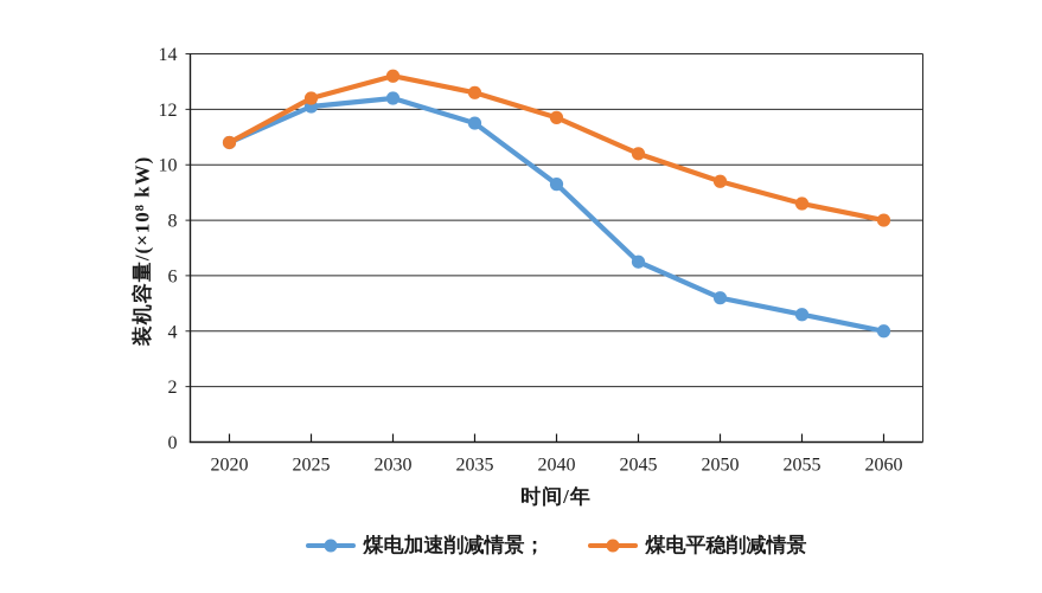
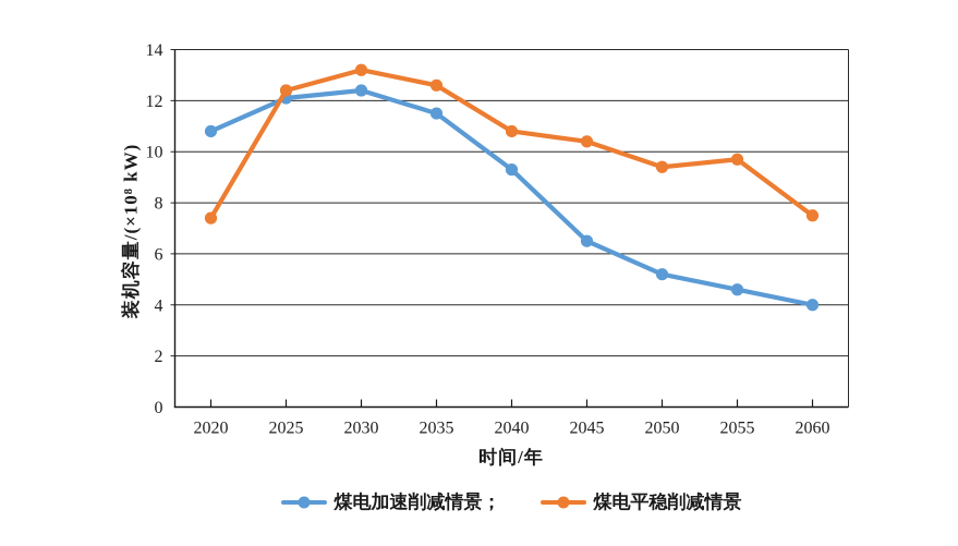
煤电平稳削减情景/2020: 10.8 -> 7.4
煤电平稳削减情景/2040: 11.7 -> 10.8
煤电平稳削减情景/2055: 8.6 -> 9.7
煤电平稳削减情景/2060: 8.0 -> 7.5
